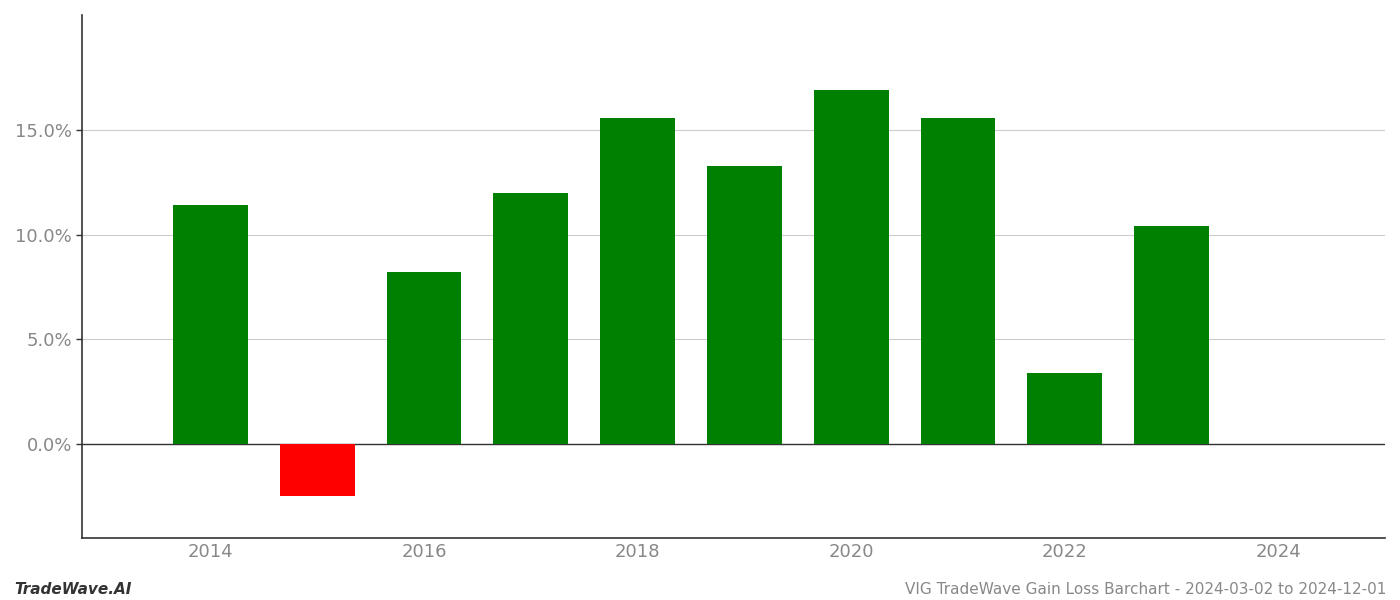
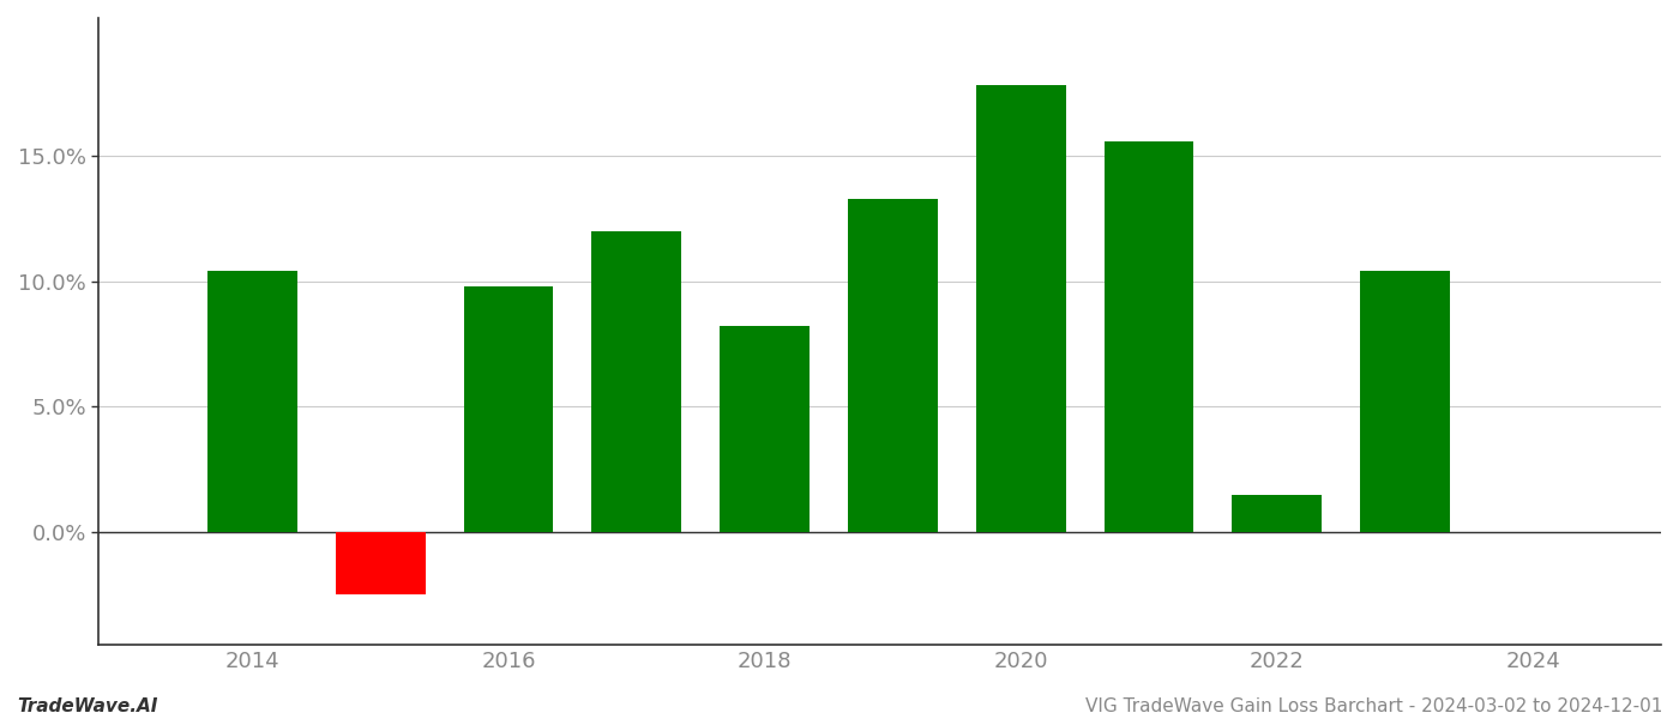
2014: 11.4% -> 10.4%
2016: 8.2% -> 9.8%
2018: 15.6% -> 8.2%
2020: 16.9% -> 17.8%
2022: 3.4% -> 1.5%
